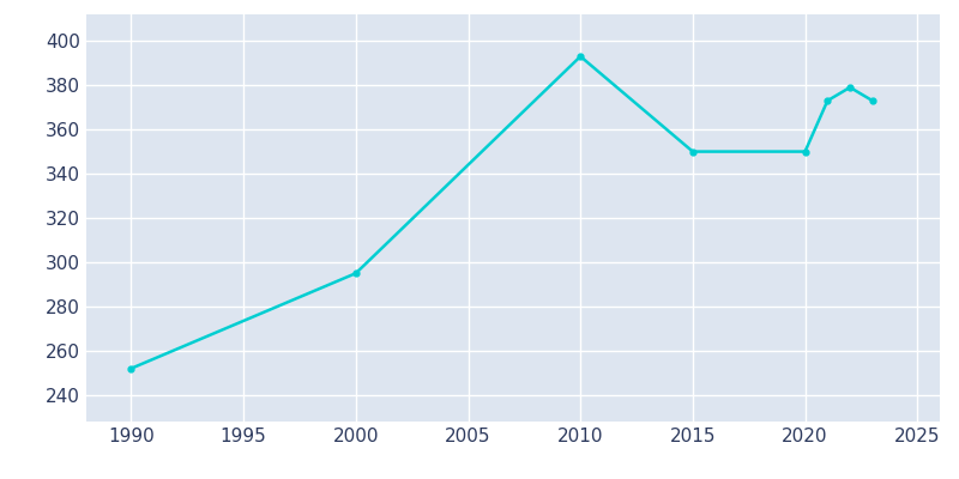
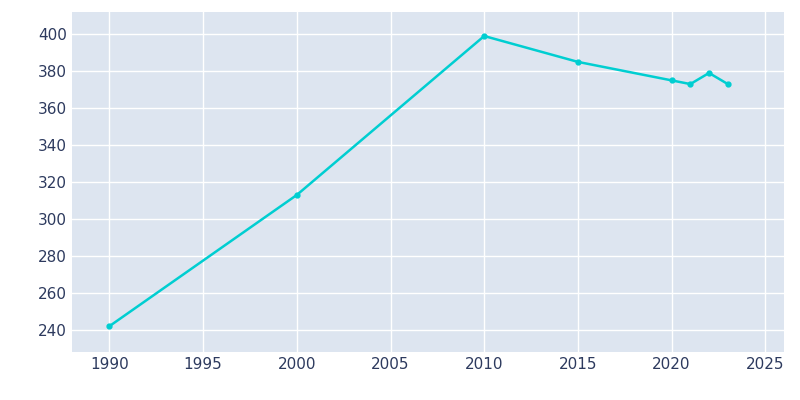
1990: 252 -> 242
2000: 295 -> 313
2010: 393 -> 399
2015: 350 -> 385
2020: 350 -> 375
